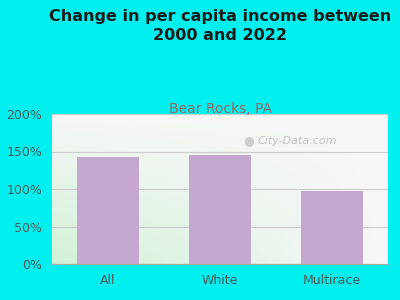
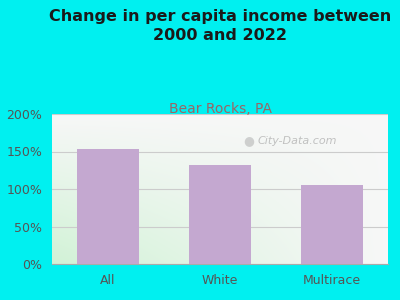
All: 143% -> 154%
White: 146% -> 132%
Multirace: 98% -> 106%
